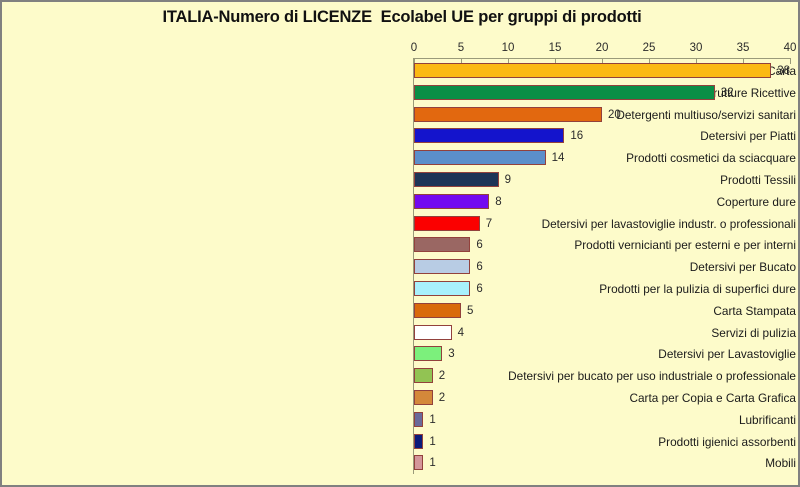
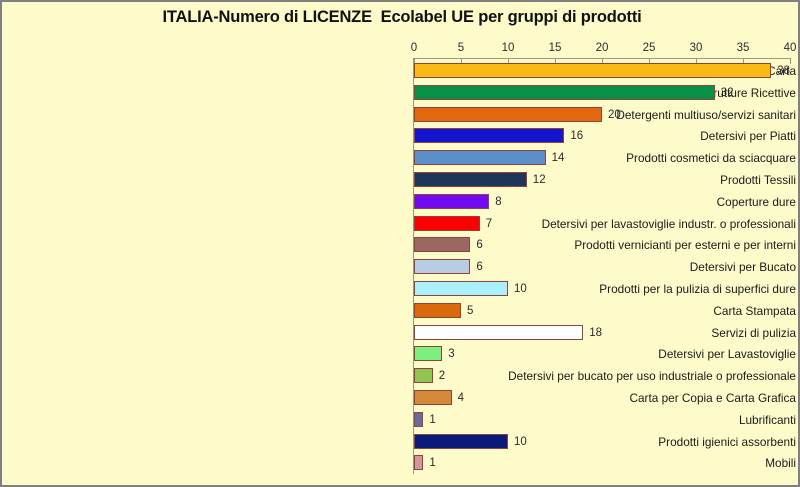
Prodotti Tessili: 9 -> 12
Prodotti per la pulizia di superfici dure: 6 -> 10
Servizi di pulizia: 4 -> 18
Carta per Copia e Carta Grafica: 2 -> 4
Prodotti igienici assorbenti: 1 -> 10
